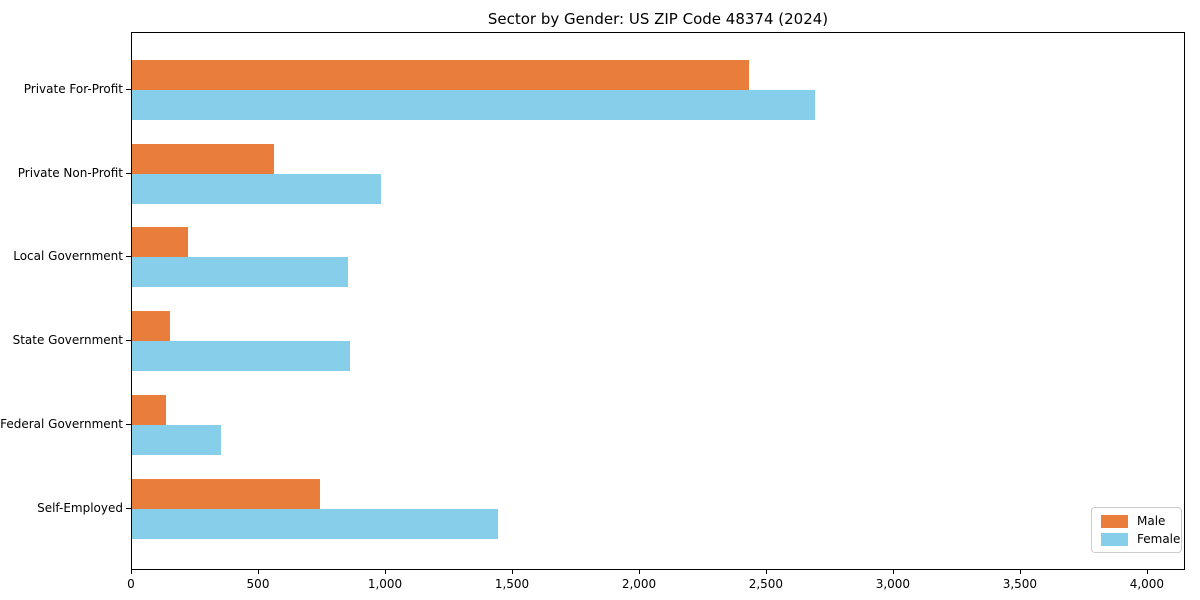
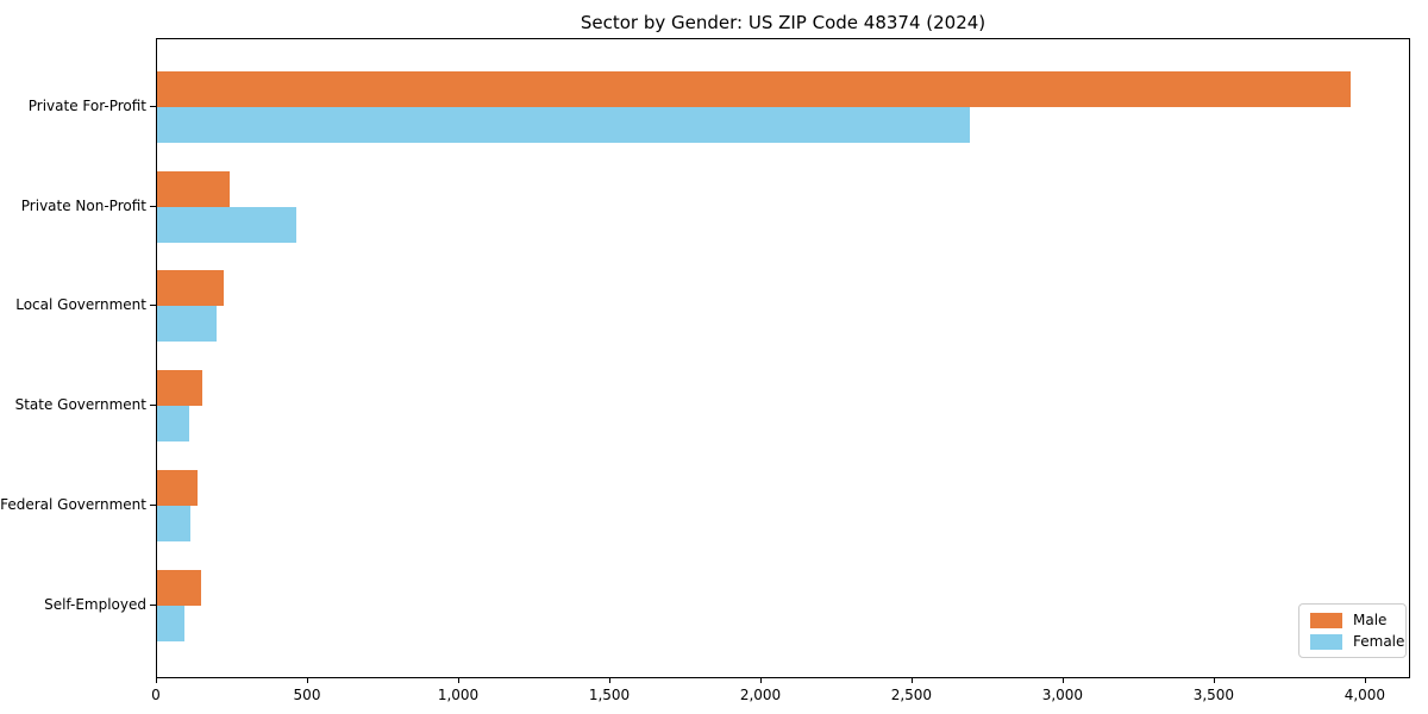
Male/Private For-Profit: 2430 -> 3950
Male/Private Non-Profit: 560 -> 240
Female/Private Non-Profit: 980 -> 460
Female/Local Government: 850 -> 200
Female/State Government: 860 -> 100
Female/Federal Government: 350 -> 110
Male/Self-Employed: 740 -> 140
Female/Self-Employed: 1440 -> 90
